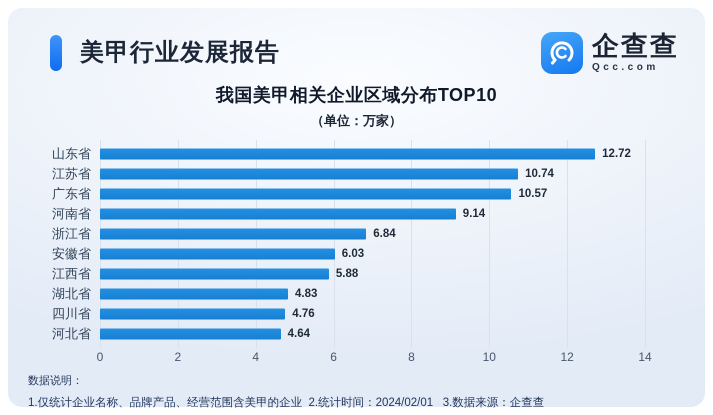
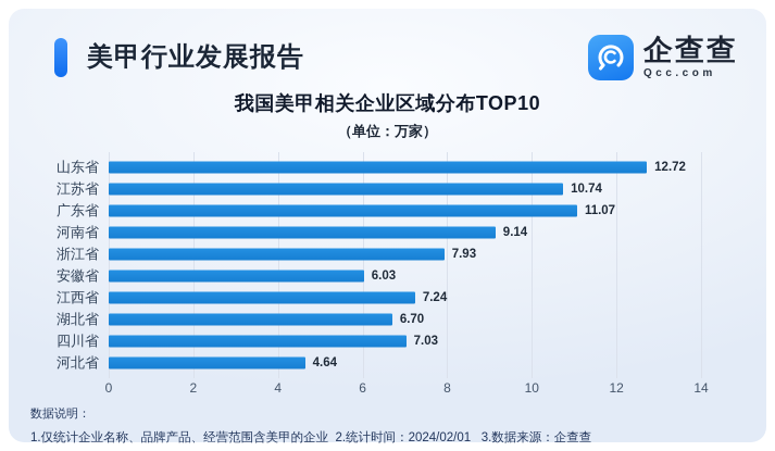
广东省: 10.57 -> 11.07
浙江省: 6.84 -> 7.93
江西省: 5.88 -> 7.24
湖北省: 4.83 -> 6.70
四川省: 4.76 -> 7.03
